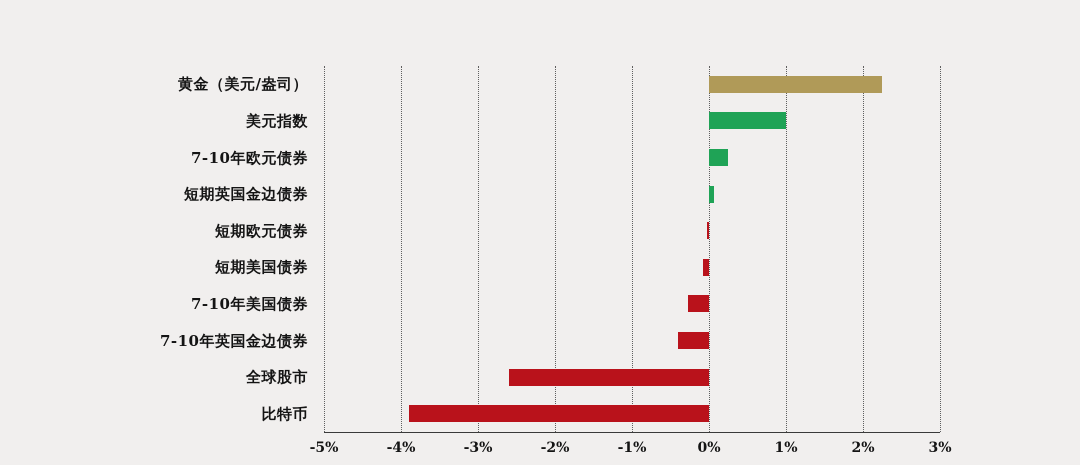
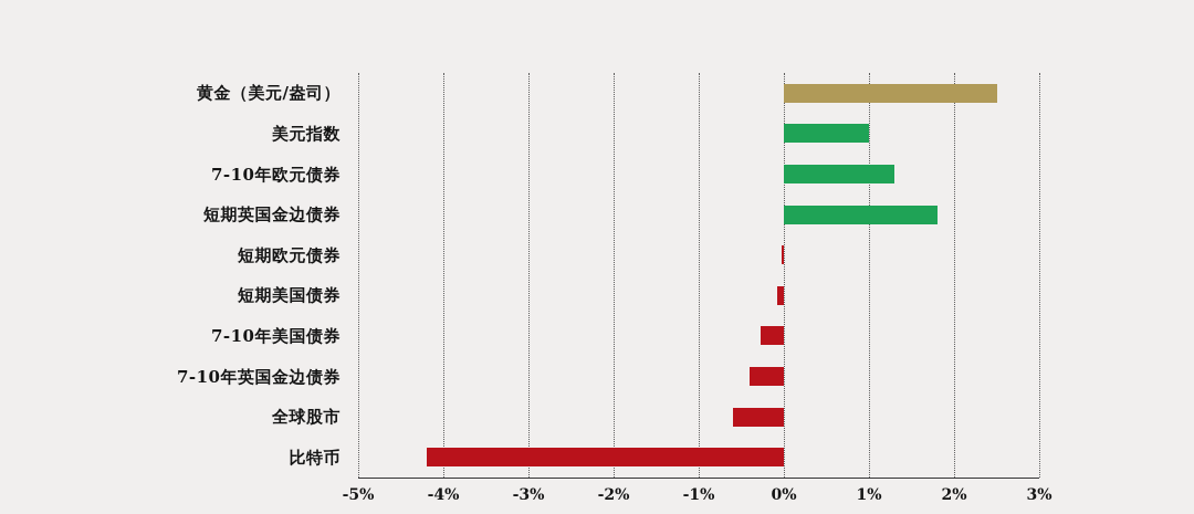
黄金（美元/盎司）: 2.2% -> 2.5%
7-10年欧元债券: 0.2% -> 1.3%
短期英国金边债券: 0.1% -> 1.8%
全球股市: -2.6% -> -0.6%
比特币: -3.9% -> -4.2%
